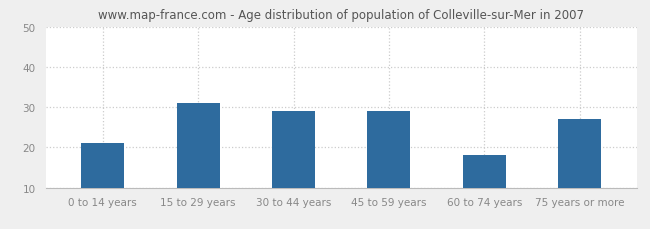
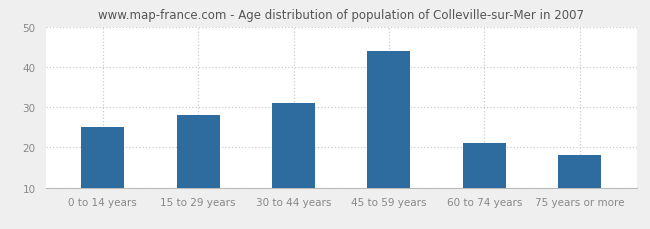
0 to 14 years: 21 -> 25
15 to 29 years: 31 -> 28
30 to 44 years: 29 -> 31
45 to 59 years: 29 -> 44
60 to 74 years: 18 -> 21
75 years or more: 27 -> 18
